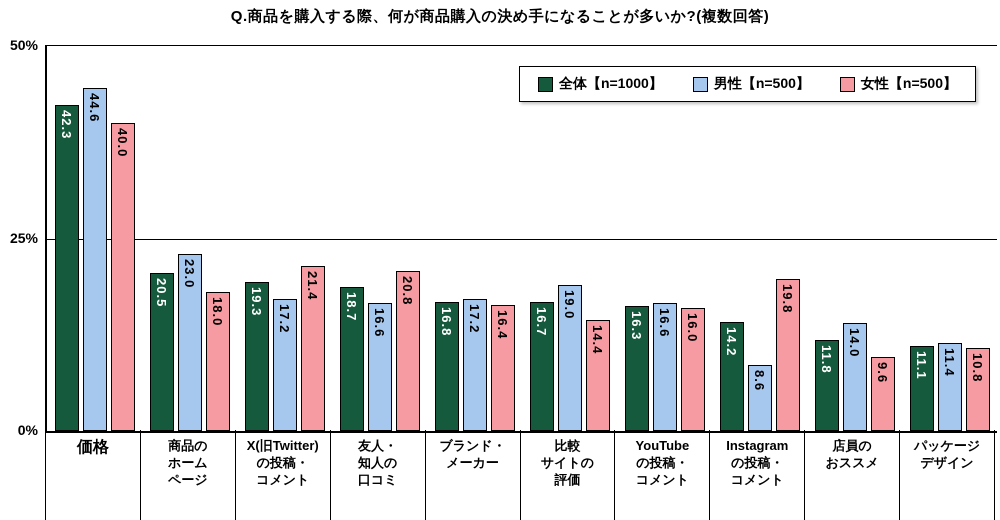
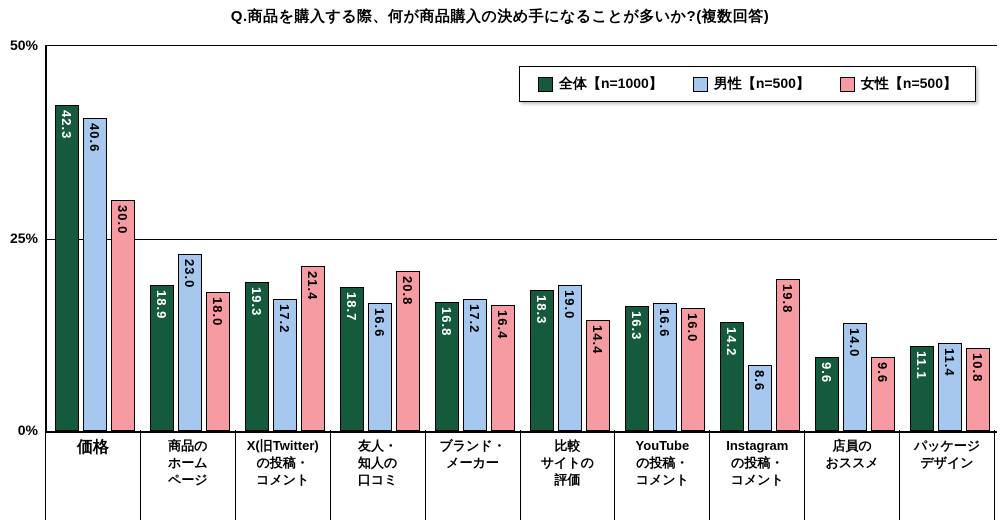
男性【n=500】/価格: 44.6 -> 40.6
女性【n=500】/価格: 40.0 -> 30.0
全体【n=1000】/商品のホームページ: 20.5 -> 18.9
全体【n=1000】/比較サイトの評価: 16.7 -> 18.3
全体【n=1000】/店員のおススメ: 11.8 -> 9.6
